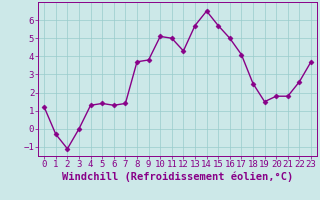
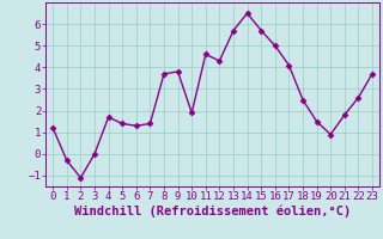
4: 1.3 -> 1.7
10: 5.1 -> 1.9
11: 5.0 -> 4.6
20: 1.8 -> 0.9
